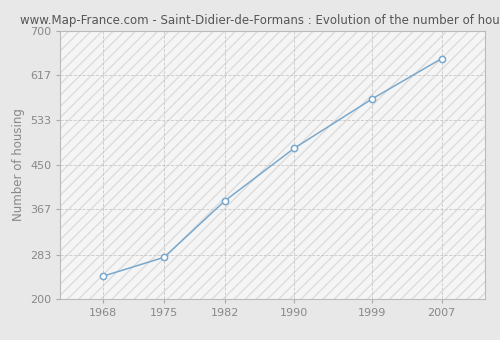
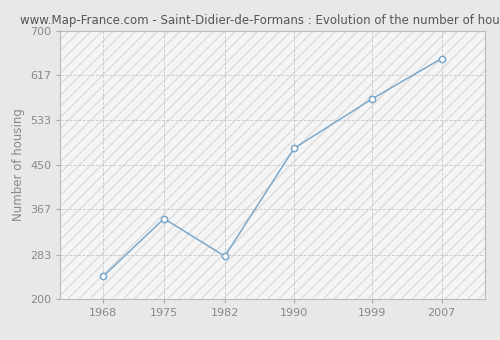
1975: 278 -> 350
1982: 383 -> 280
